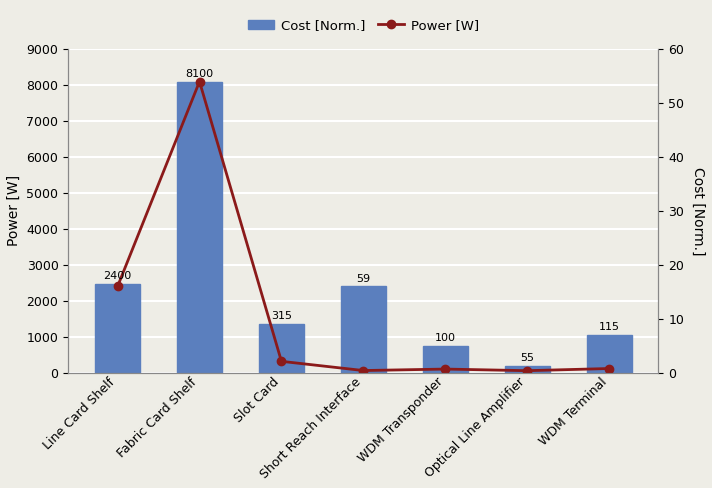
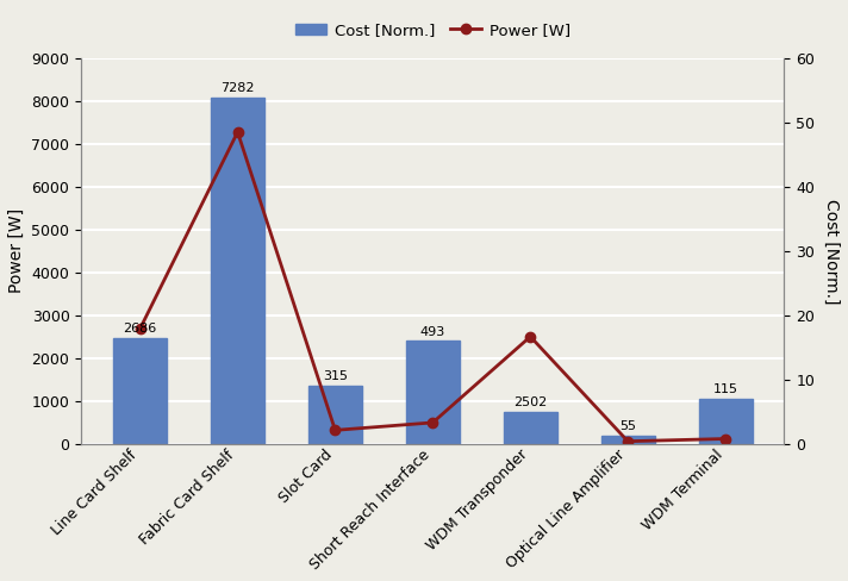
Power [W]/Line Card Shelf: 2400 -> 2686
Power [W]/Fabric Card Shelf: 8100 -> 7282
Power [W]/Short Reach Interface: 59 -> 493
Power [W]/WDM Transponder: 100 -> 2502
